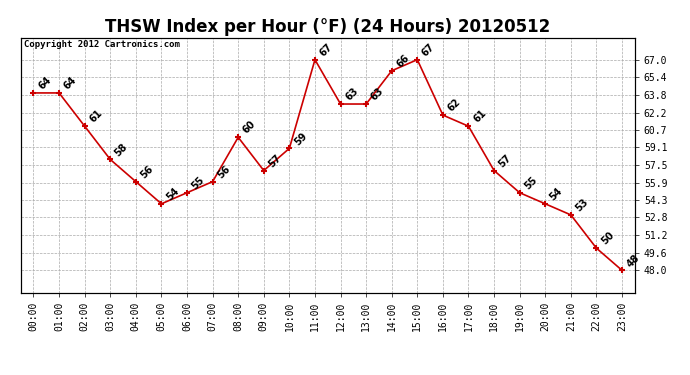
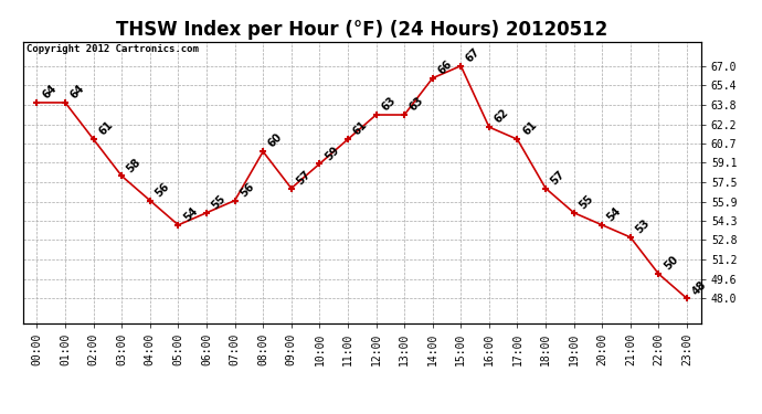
11:00: 67 -> 61
